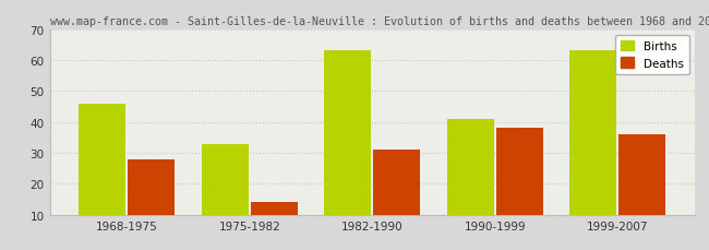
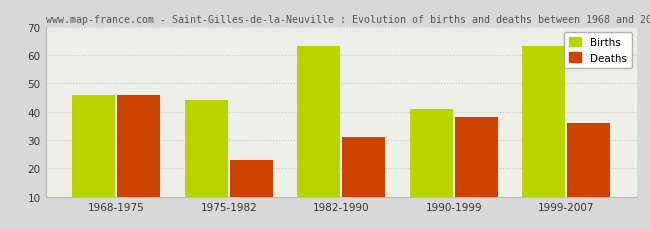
Deaths/1968-1975: 28 -> 46
Births/1975-1982: 33 -> 44
Deaths/1975-1982: 14 -> 23
